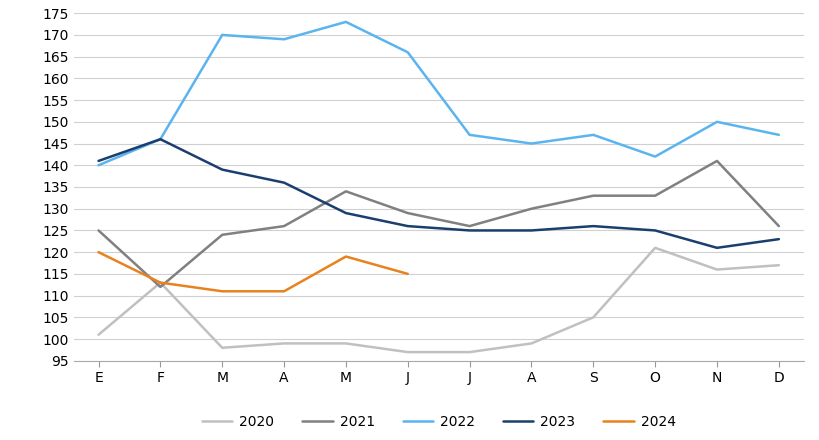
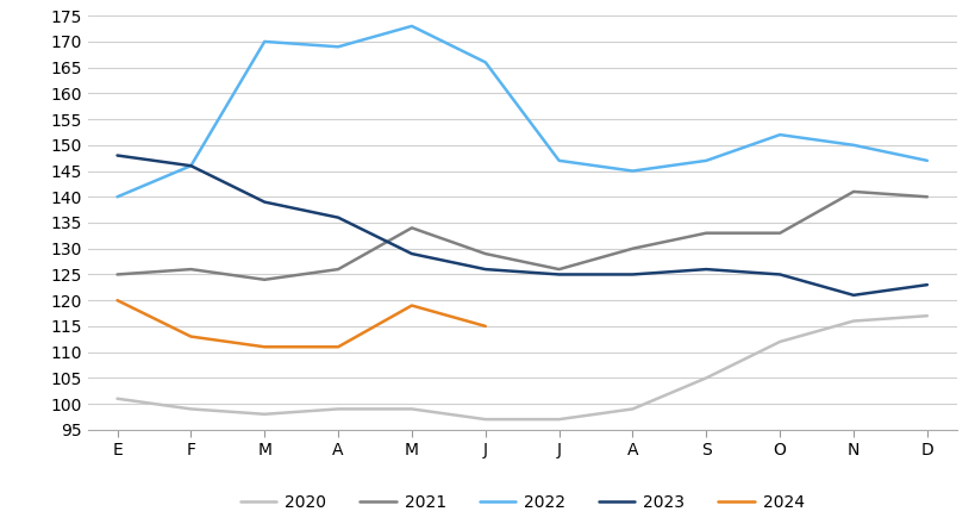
2023/E: 141 -> 148
2020/F: 113 -> 99
2021/F: 112 -> 126
2020/O: 121 -> 112
2022/O: 142 -> 152
2021/D: 126 -> 140
